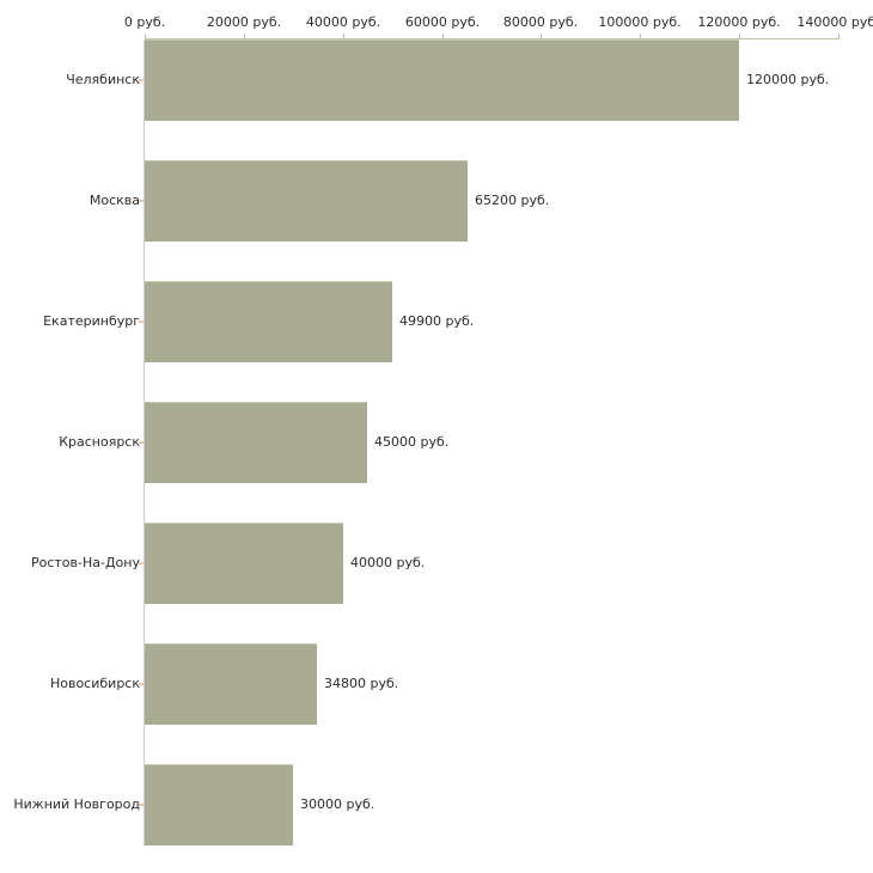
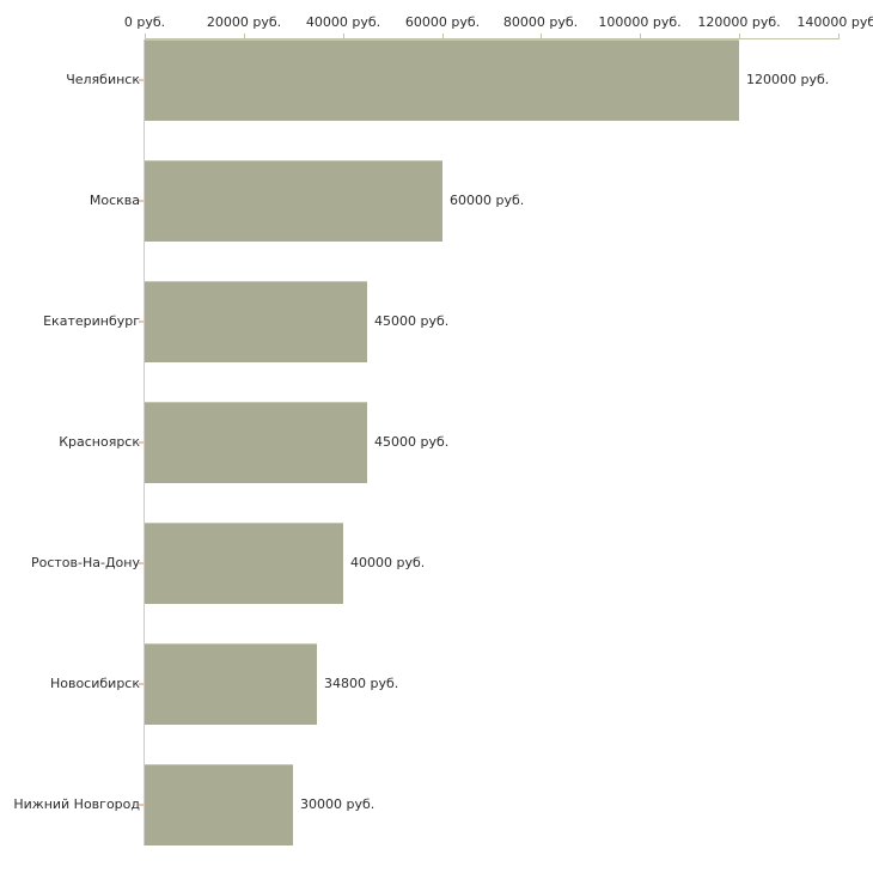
Москва: 65200 -> 60000
Екатеринбург: 49900 -> 45000
